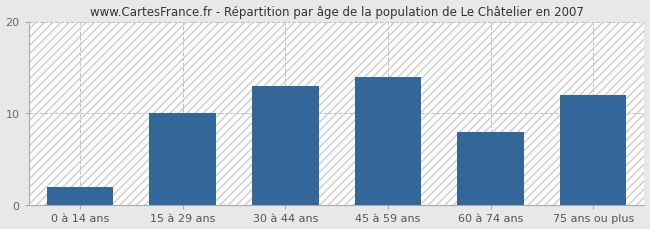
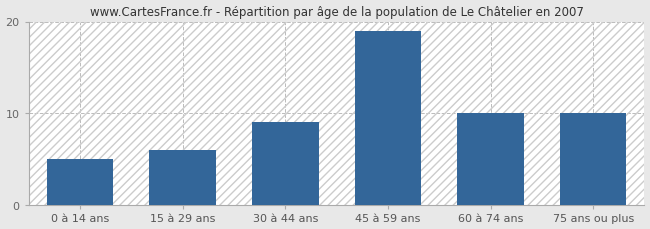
0 à 14 ans: 2 -> 5
15 à 29 ans: 10 -> 6
30 à 44 ans: 13 -> 9
45 à 59 ans: 14 -> 19
60 à 74 ans: 8 -> 10
75 ans ou plus: 12 -> 10
